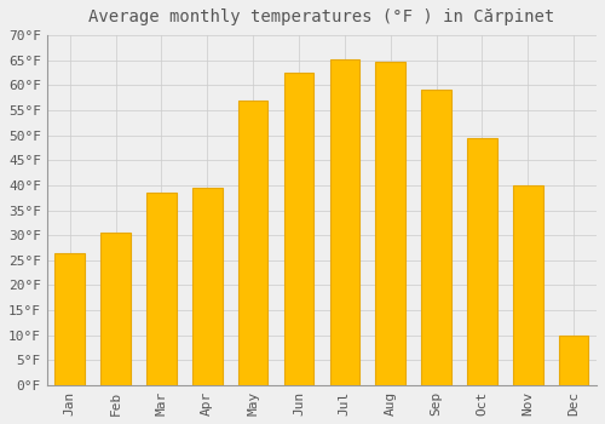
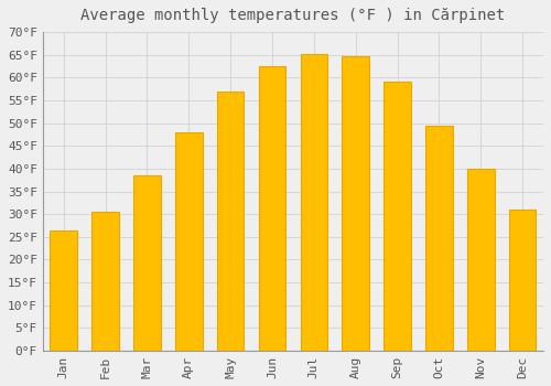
Apr: 39.5°F -> 48.0°F
Dec: 10.0°F -> 31.0°F
